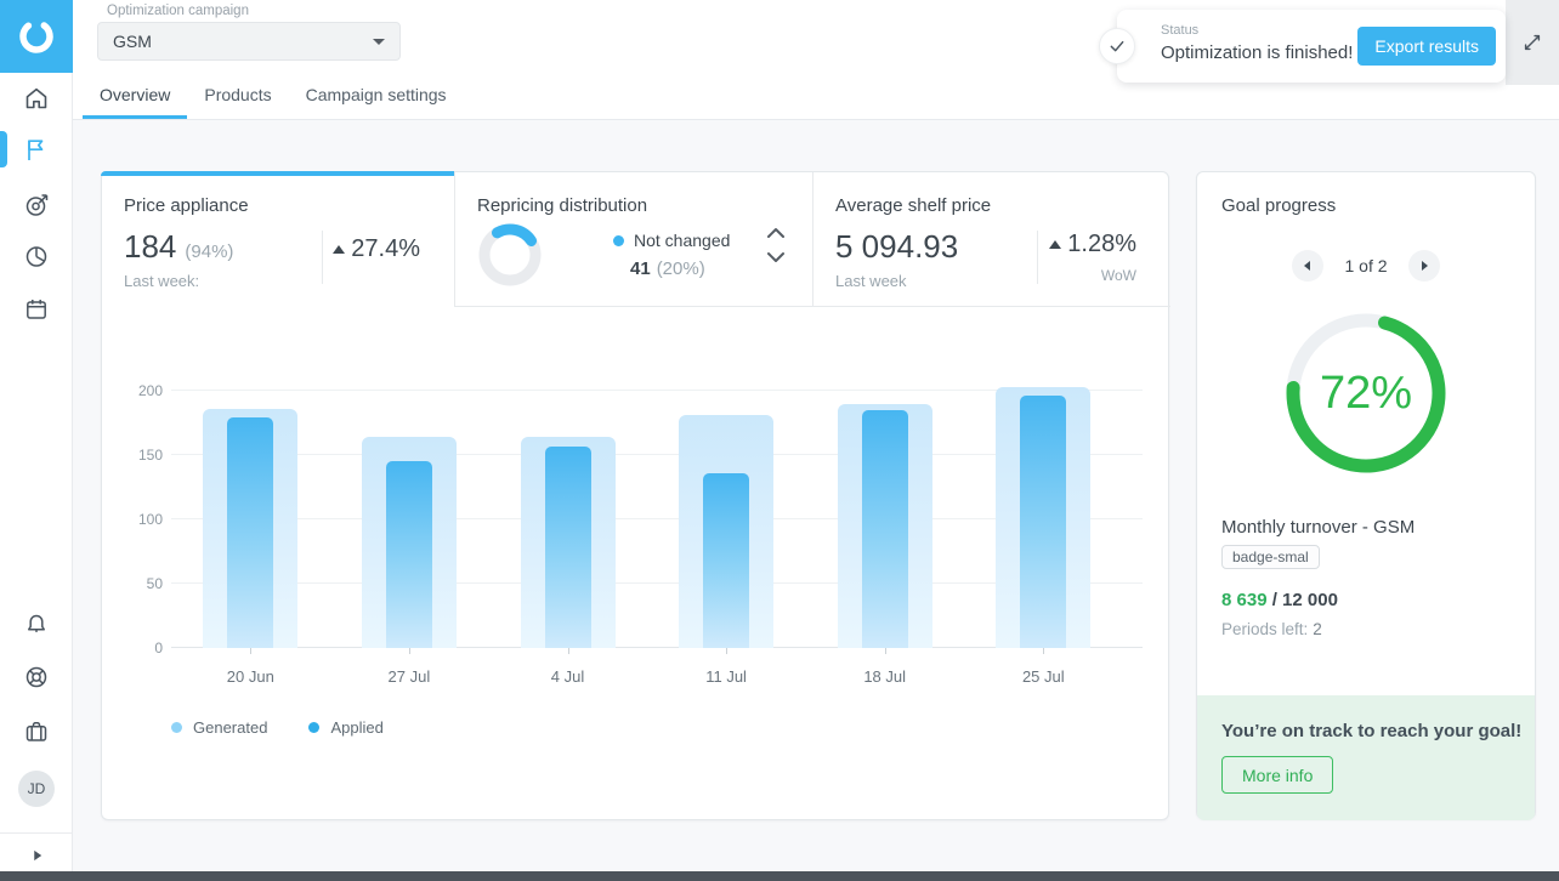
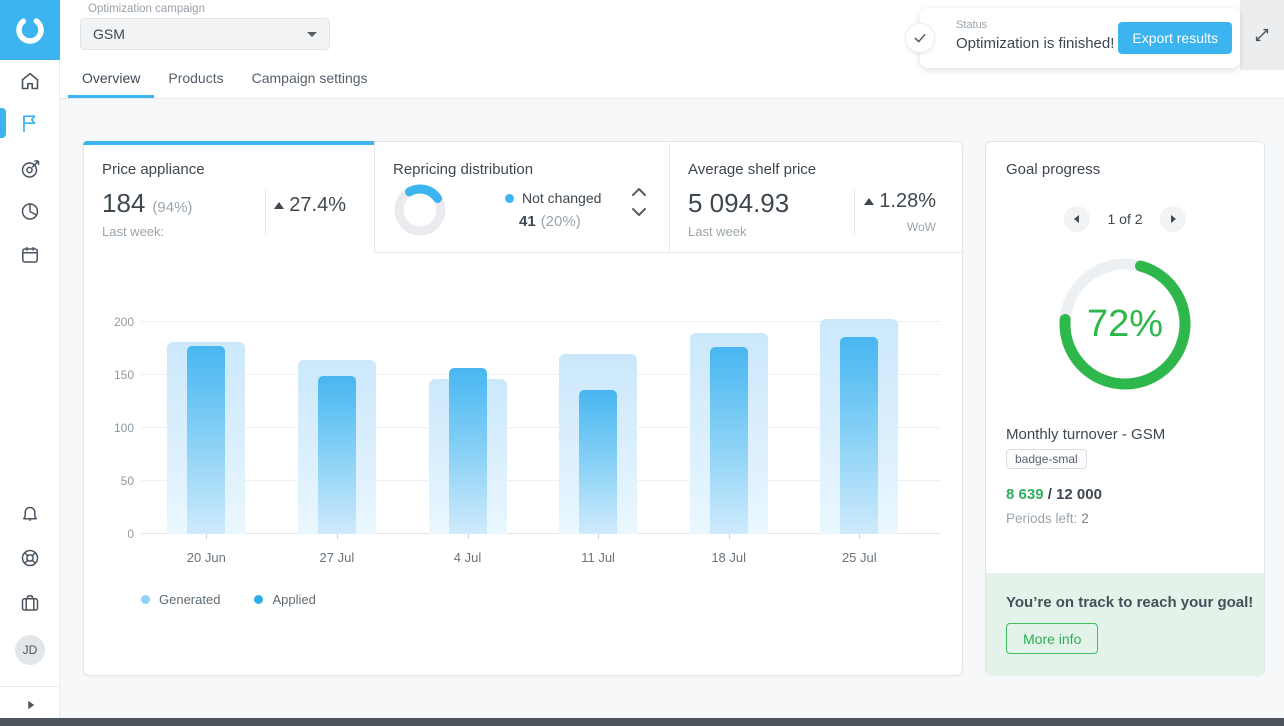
Generated/20 Jun: 186 -> 181
Applied/20 Jun: 179 -> 177
Applied/27 Jul: 145 -> 149
Generated/4 Jul: 164 -> 146
Generated/11 Jul: 181 -> 170
Applied/18 Jul: 185 -> 176
Applied/25 Jul: 196 -> 186
